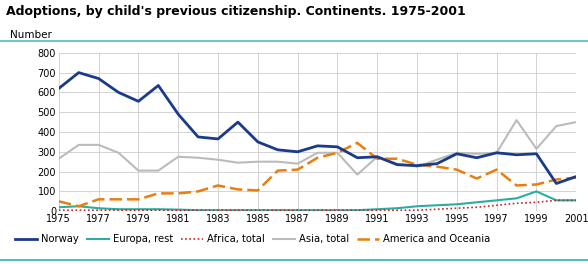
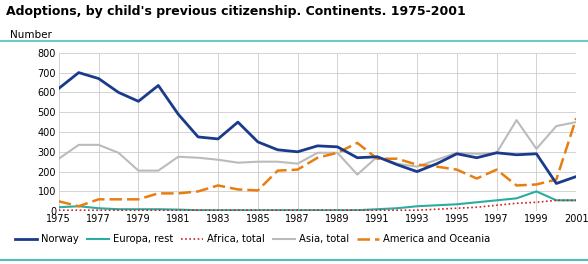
Norway/1993: 230 -> 200
America and Oceania/2001: 170 -> 470
